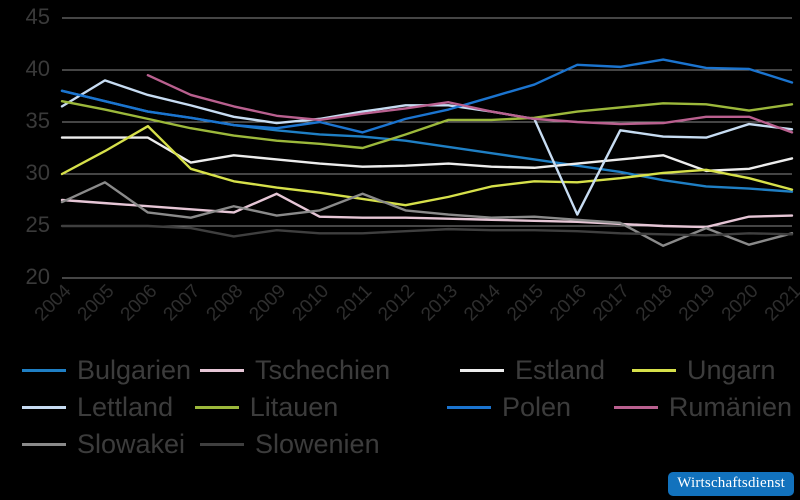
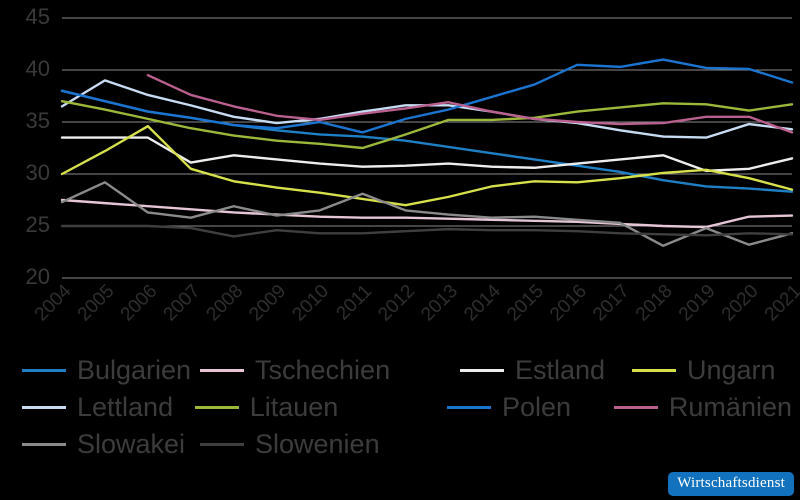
Tschechien/2009: 28.1 -> 26.1
Lettland/2016: 26.1 -> 34.9
